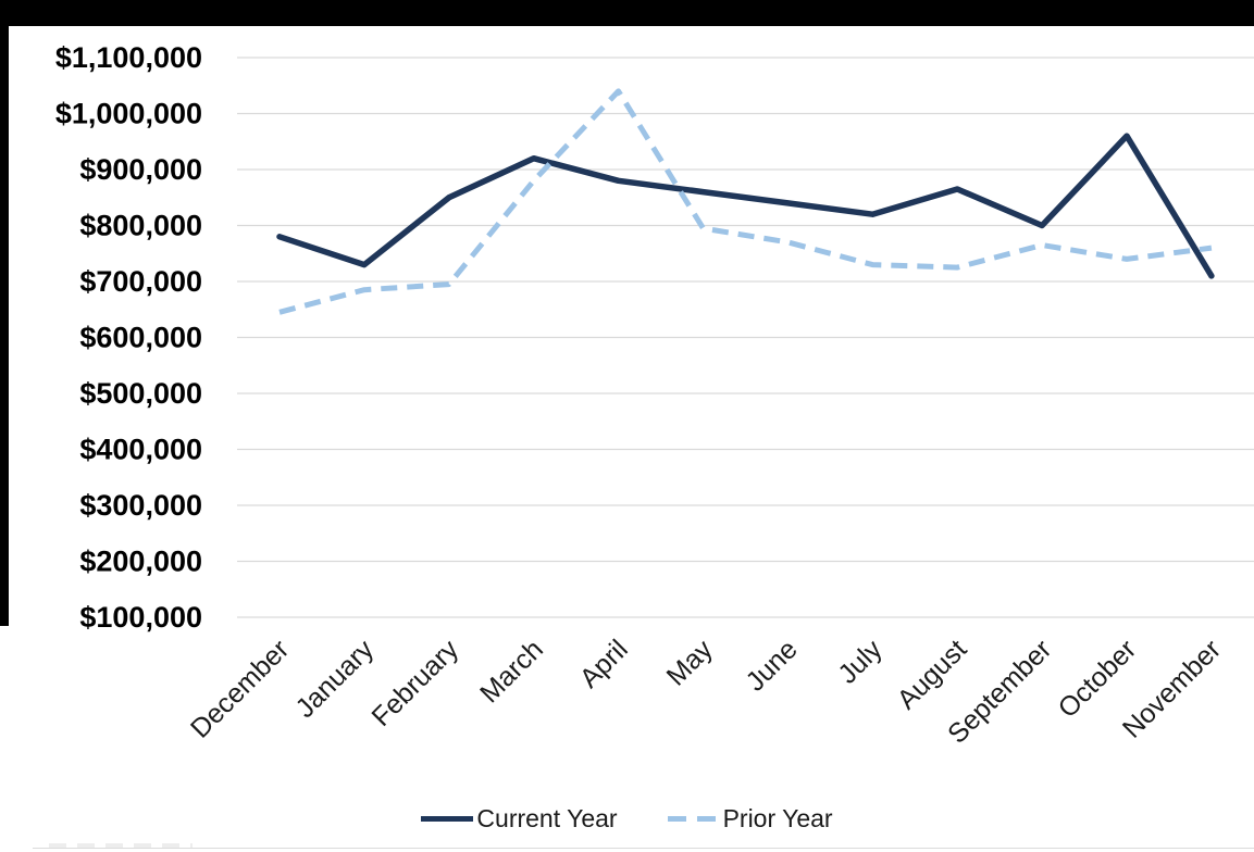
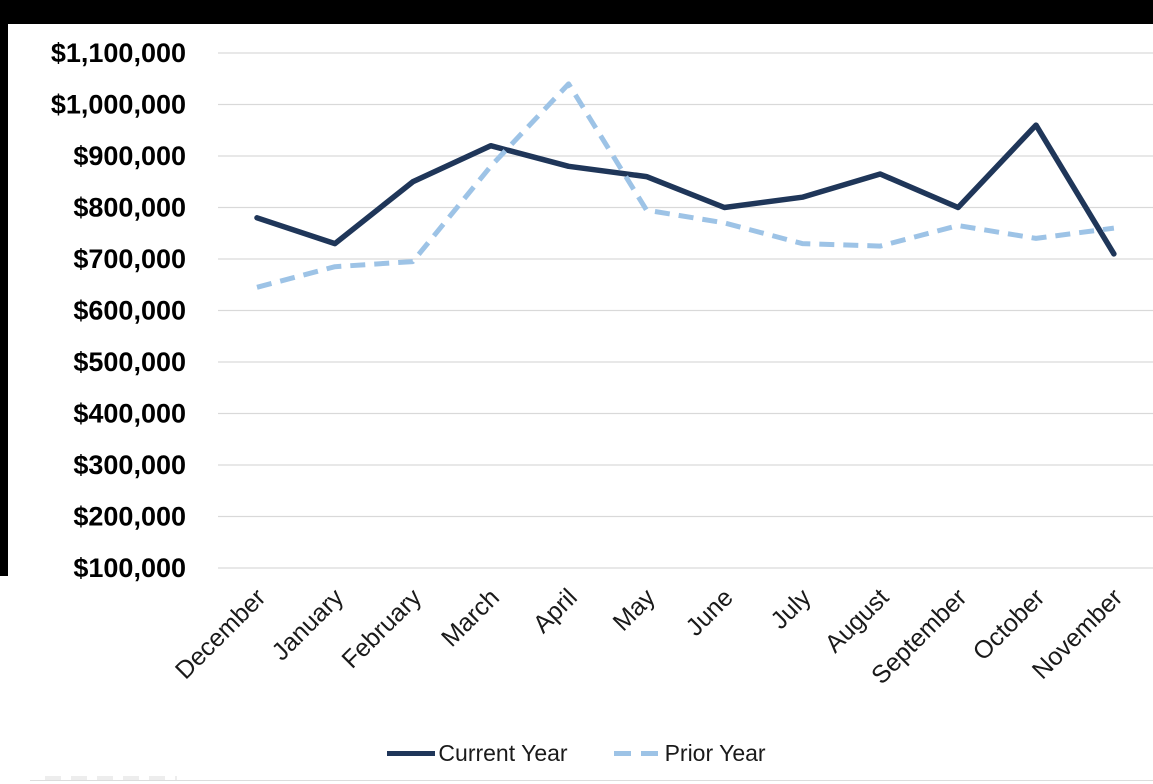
Current Year/June: $840000 -> $800000
